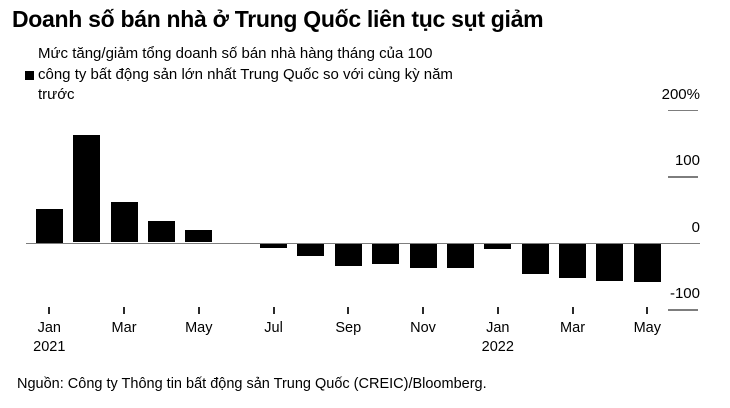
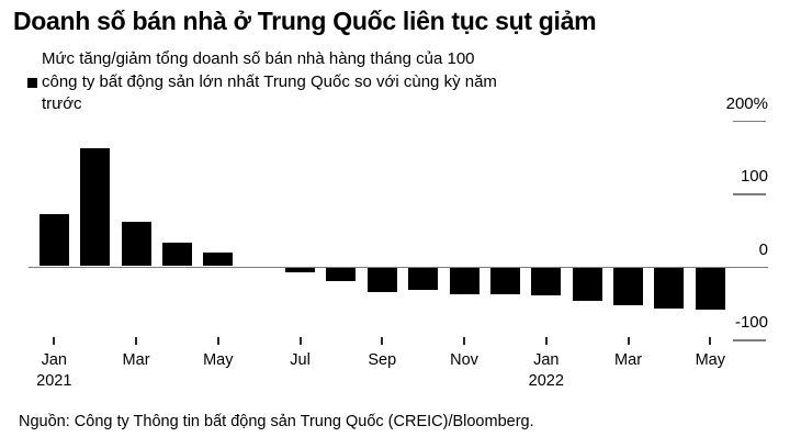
Jan 2021: 50% -> 70%
Jan 2022: -10% -> -40%
